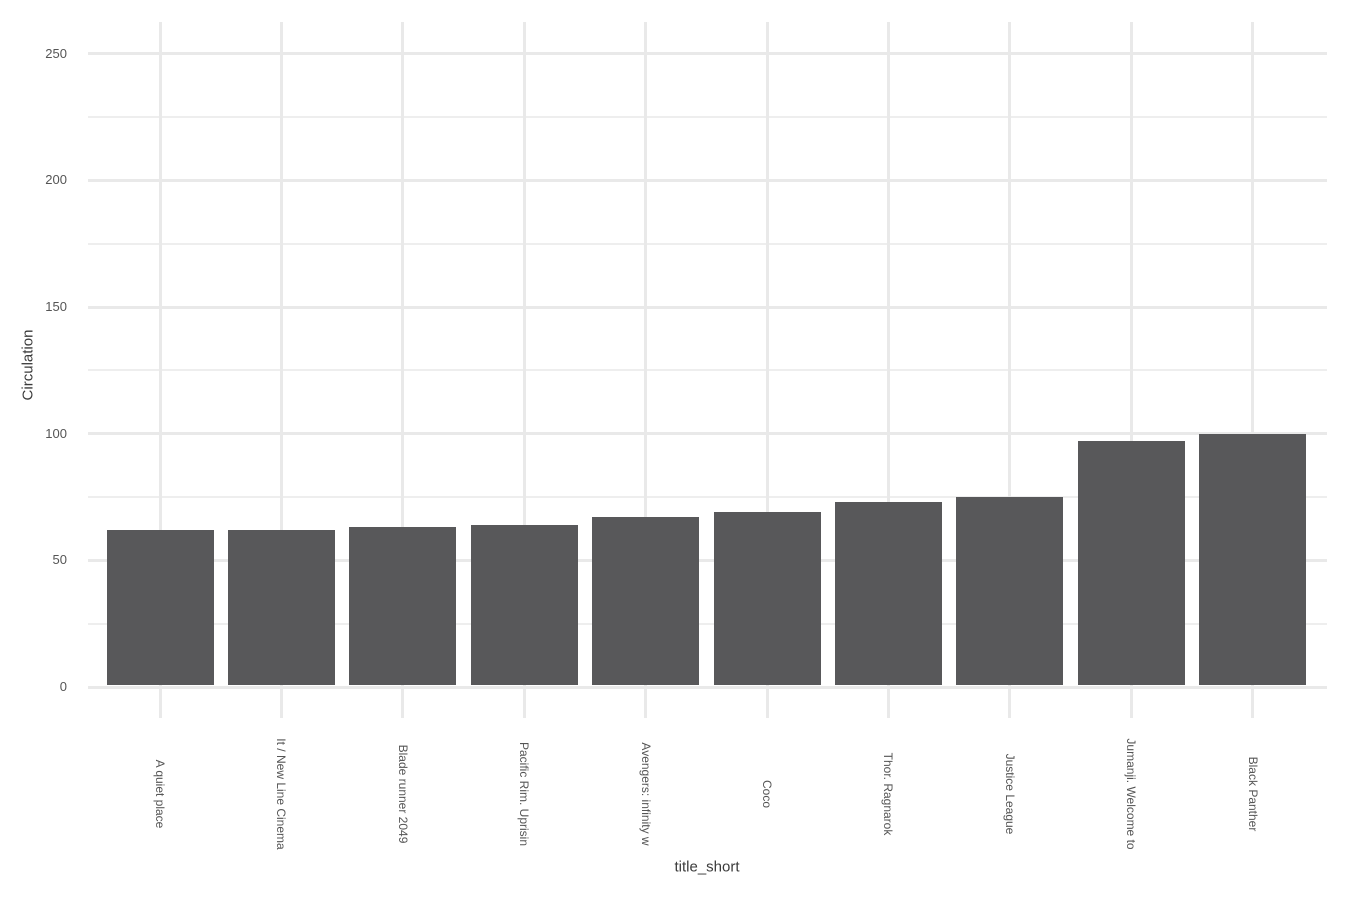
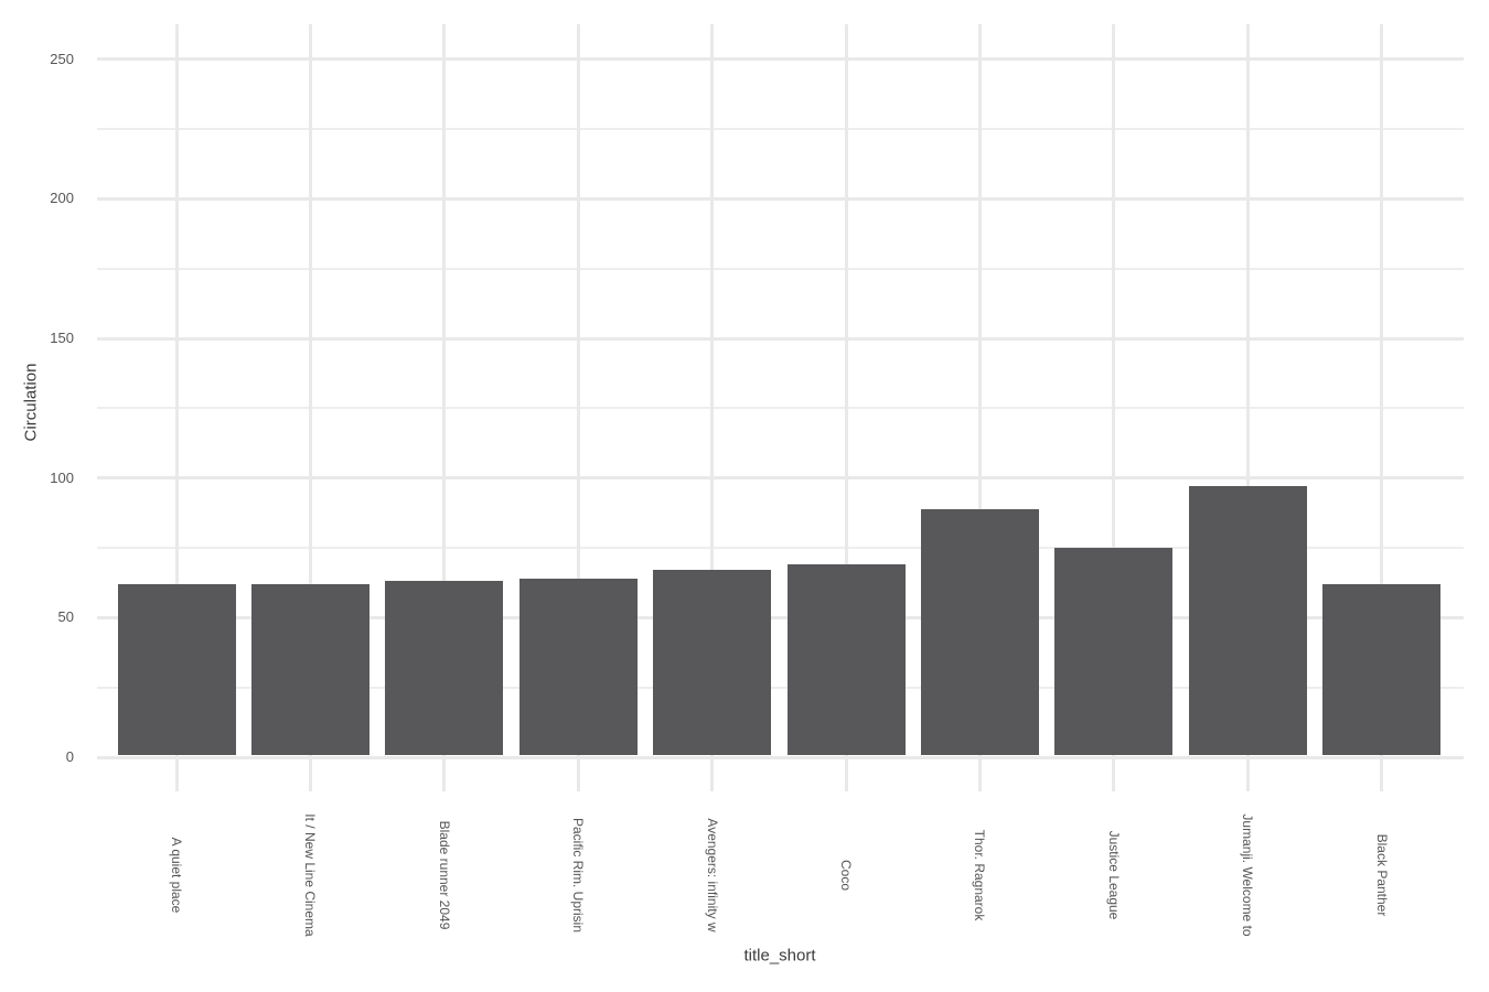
Thor. Ragnarok: 73 -> 89
Black Panther: 100 -> 62
